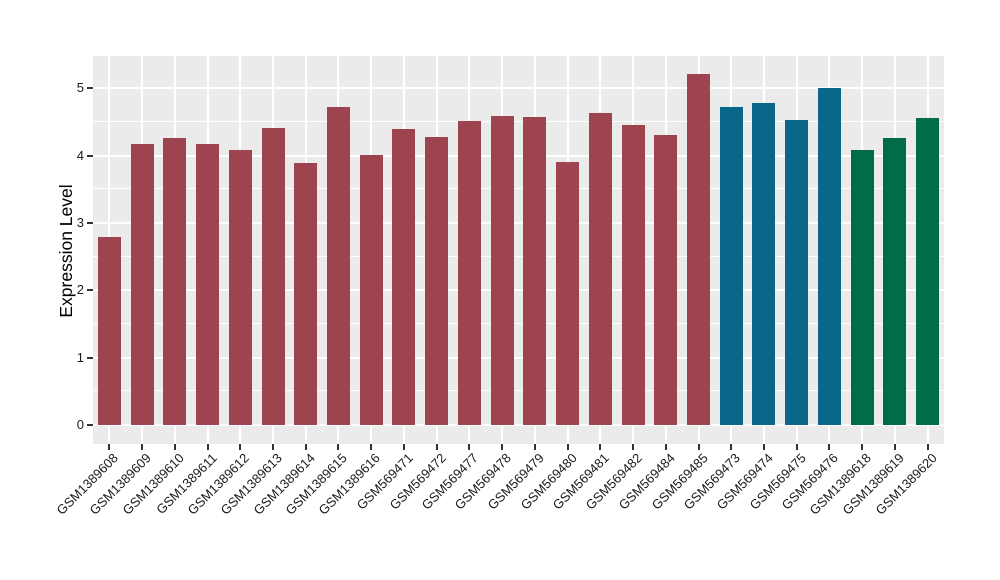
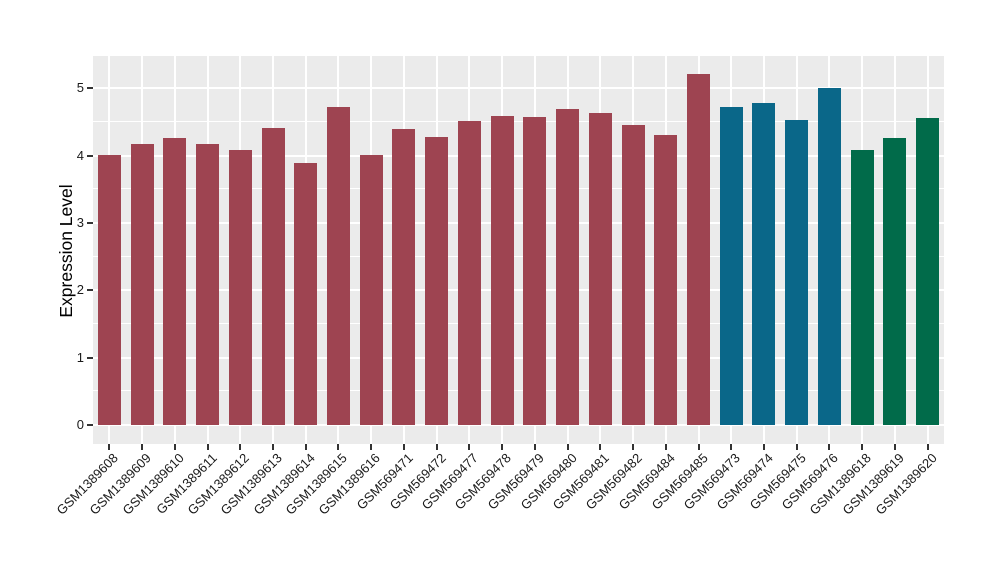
GSM1389608: 2.8 -> 4.0
GSM569480: 3.9 -> 4.7
